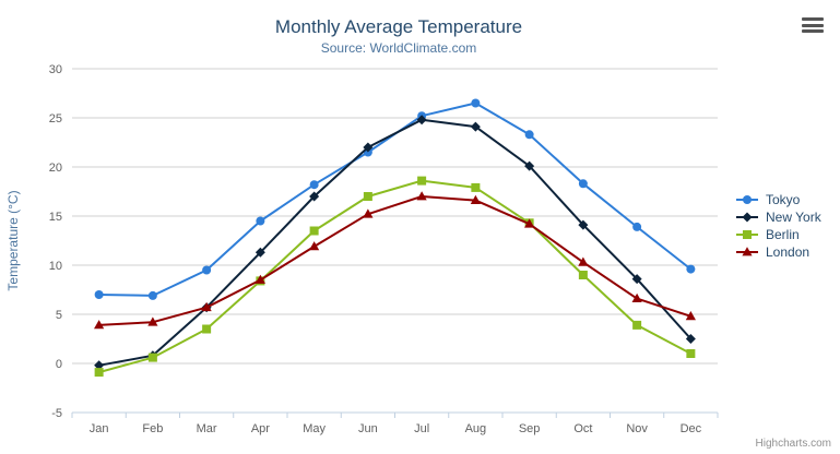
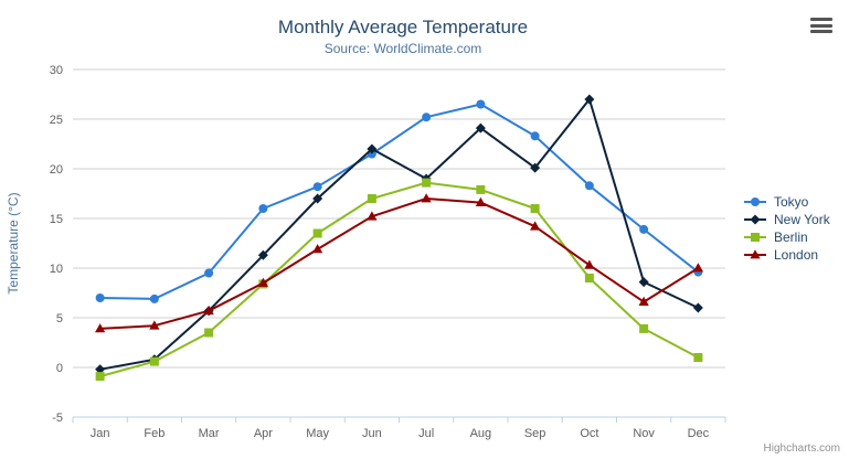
Tokyo/Apr: 14 -> 16
New York/Jul: 25 -> 19
Berlin/Sep: 14 -> 16
New York/Oct: 14 -> 27
New York/Dec: 2 -> 6
London/Dec: 5 -> 10
